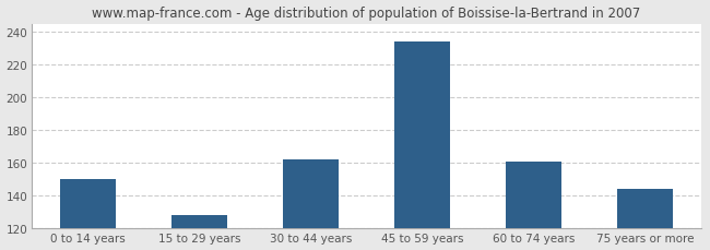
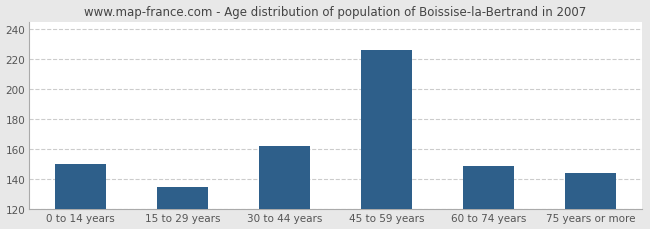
15 to 29 years: 128 -> 135
45 to 59 years: 234 -> 226
60 to 74 years: 161 -> 149
